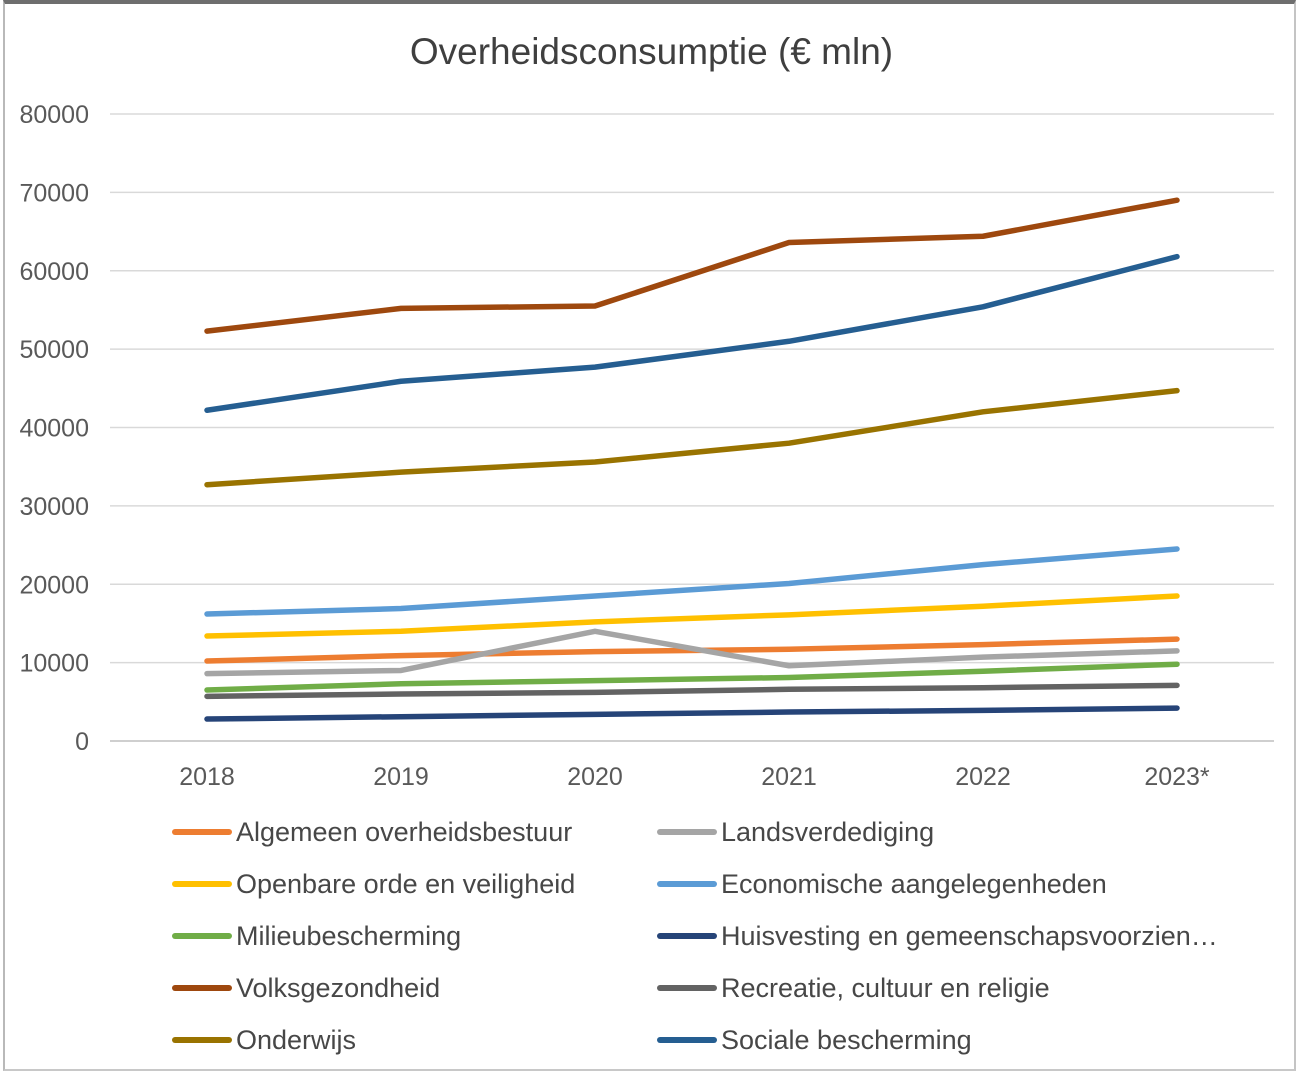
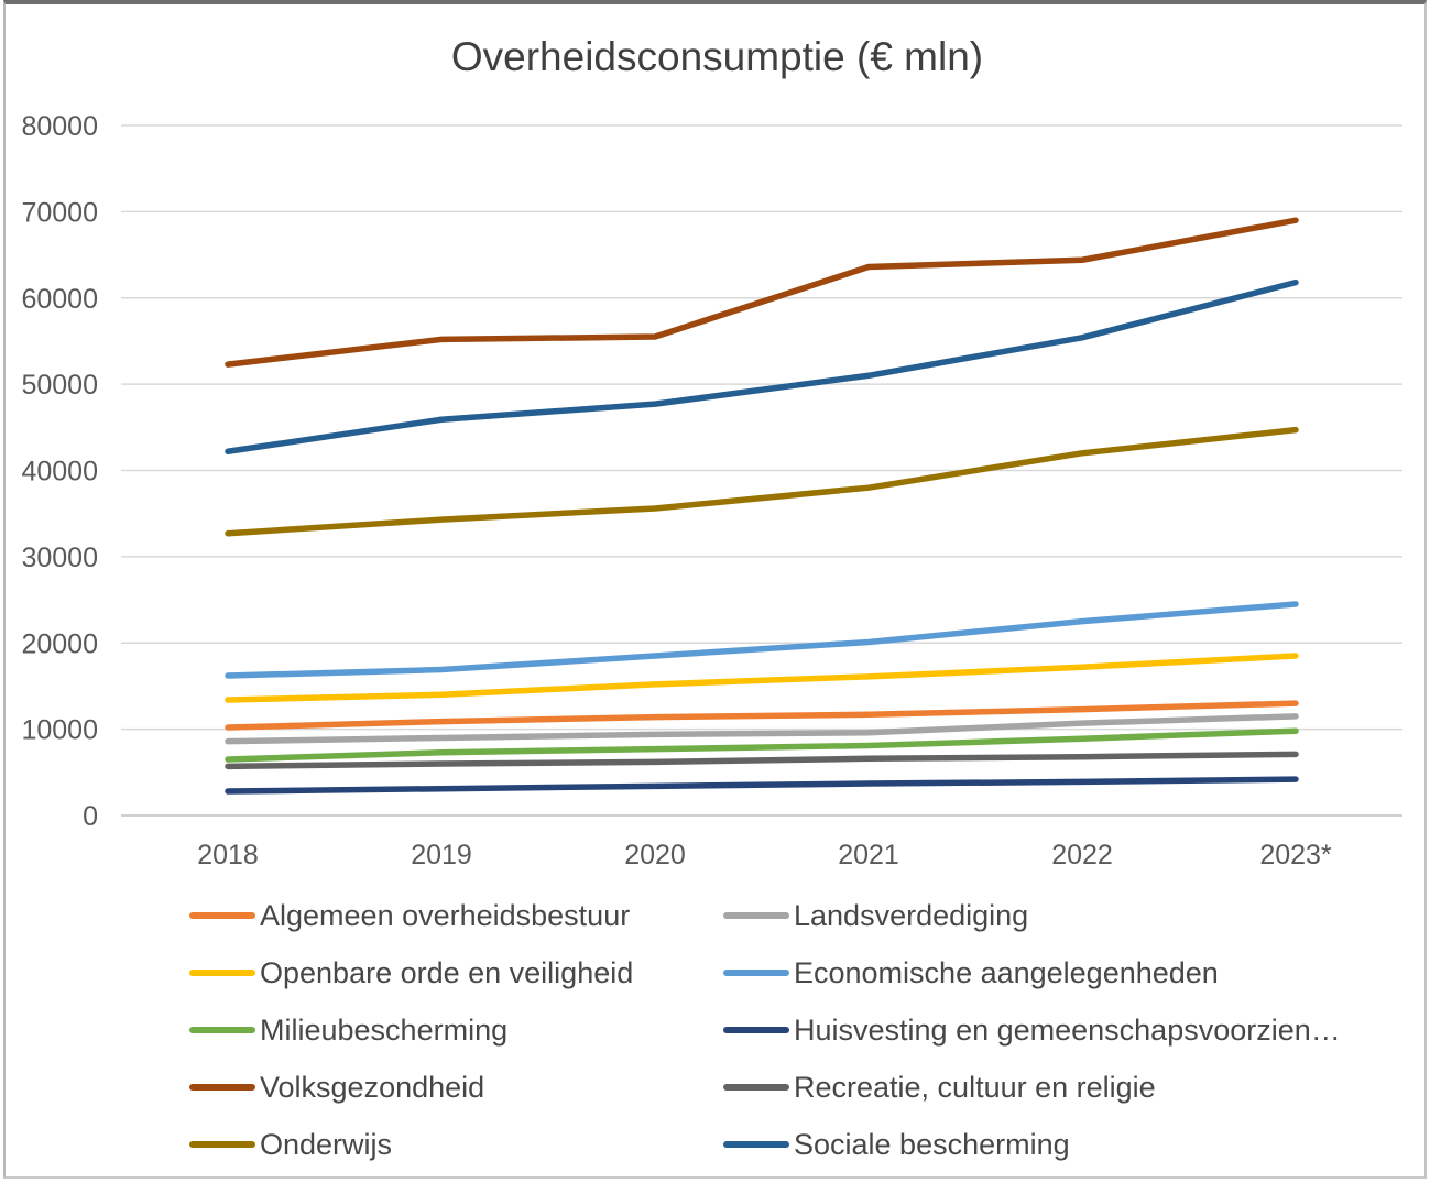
Landsverdediging/2020: 14000 -> 9000
